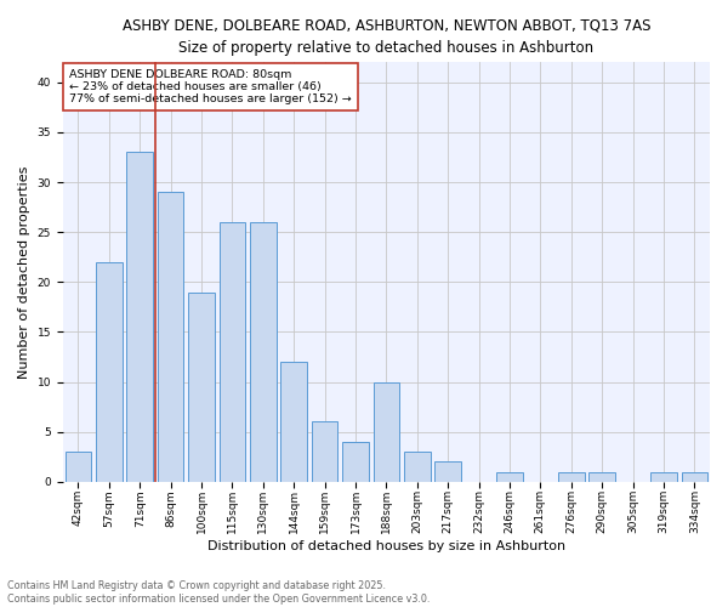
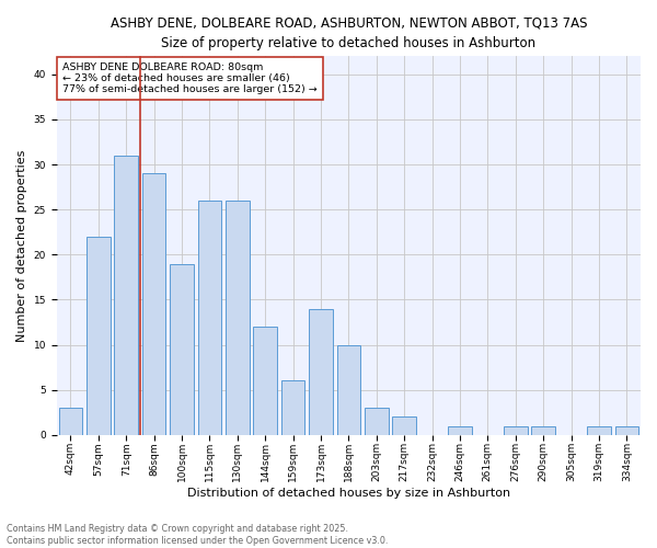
71sqm: 33 -> 31
173sqm: 4 -> 14
